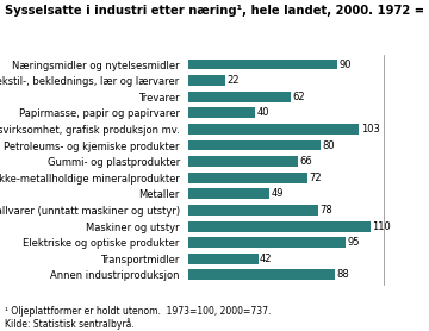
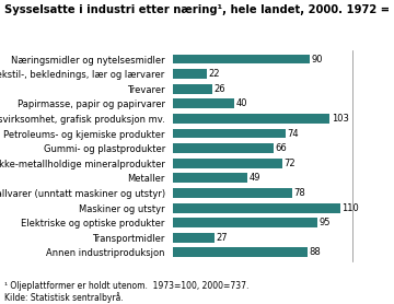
Trevarer: 62 -> 26
Petroleums- og kjemiske produkter: 80 -> 74
Transportmidler: 42 -> 27
